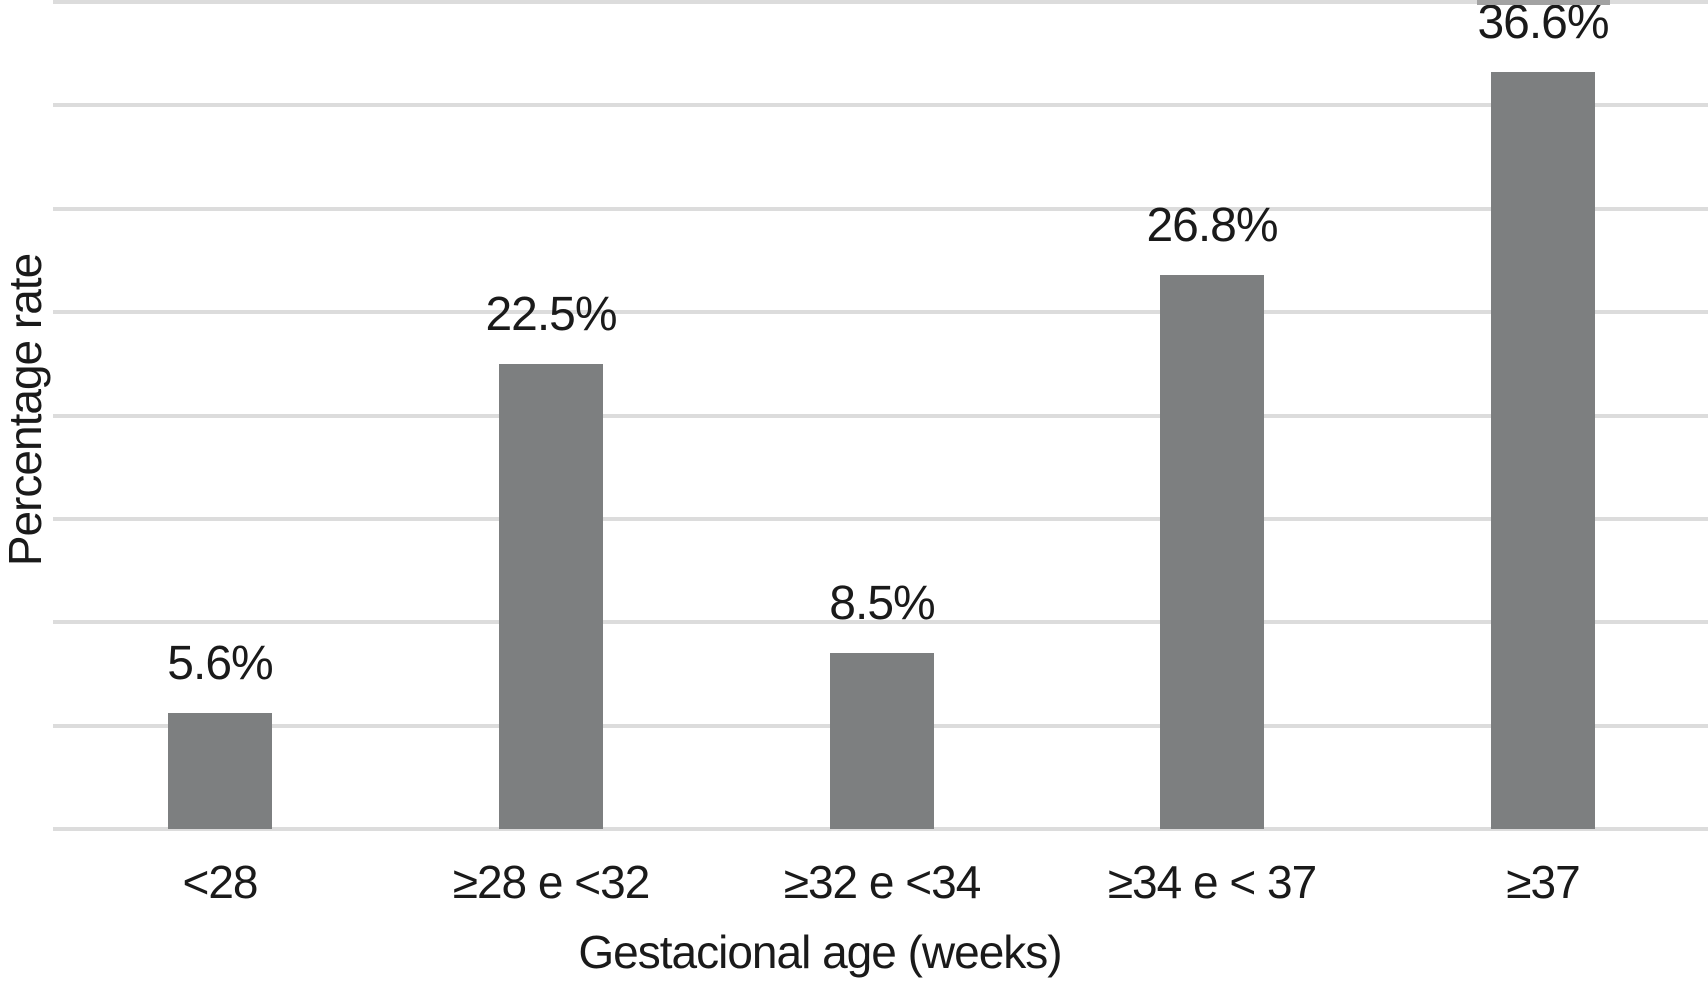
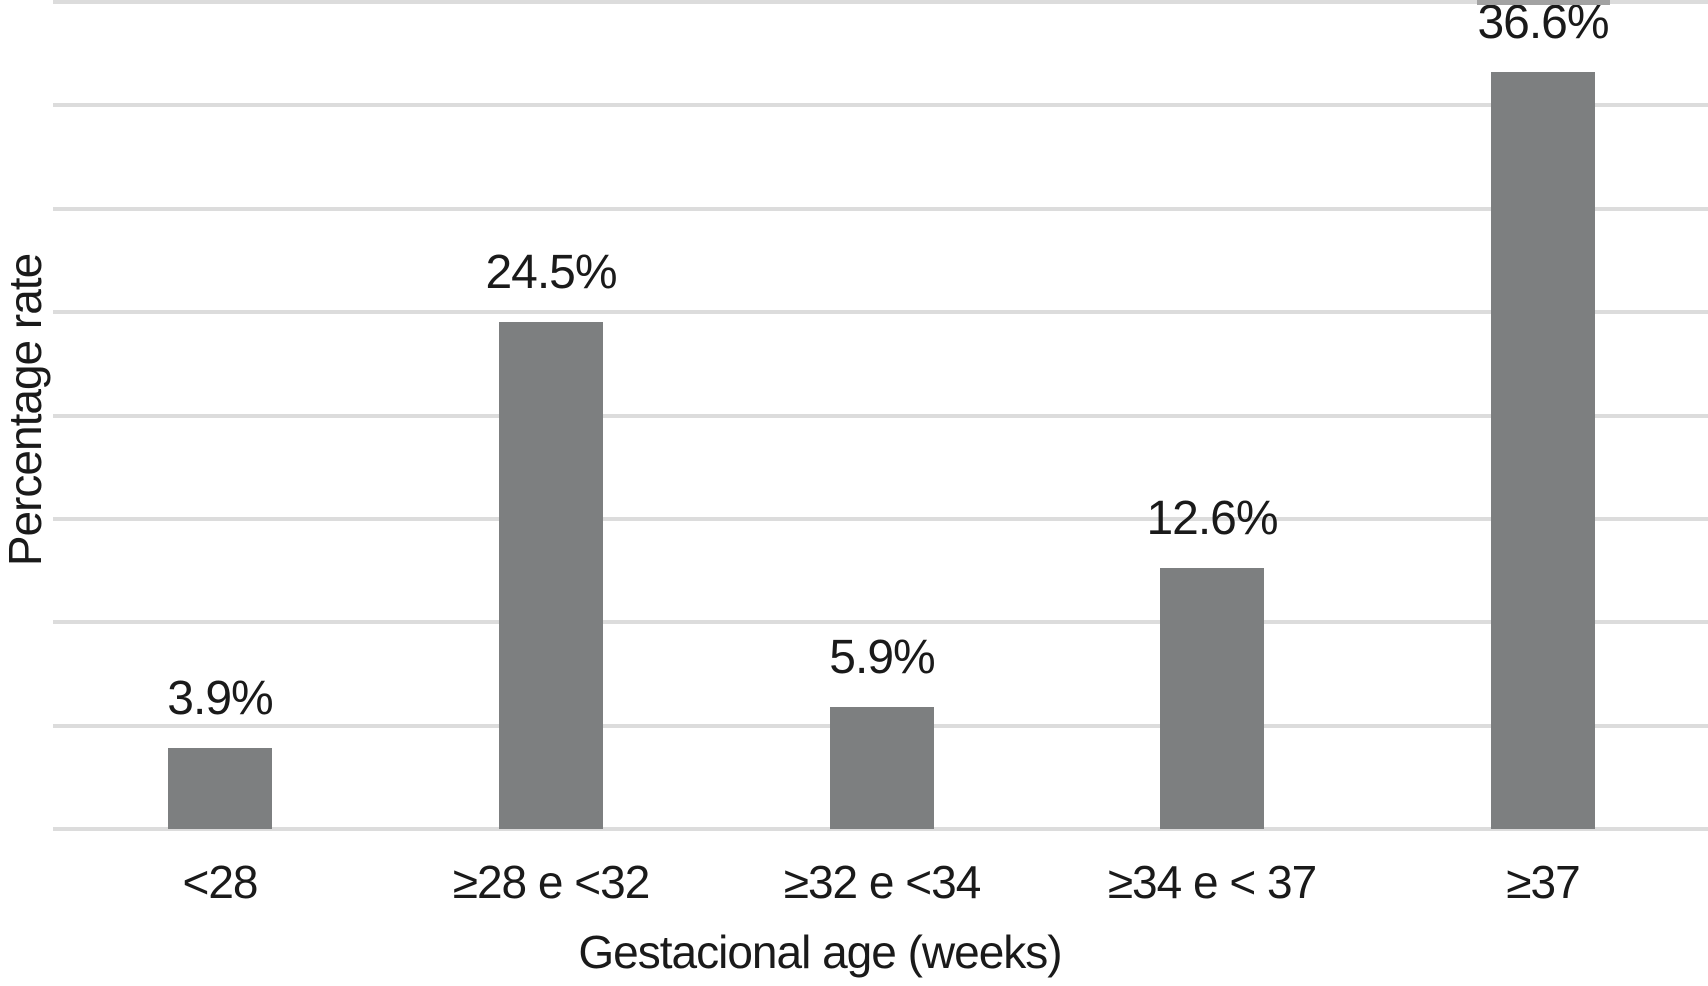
<28: 5.6% -> 3.9%
≥28 e <32: 22.5% -> 24.5%
≥32 e <34: 8.5% -> 5.9%
≥34 e < 37: 26.8% -> 12.6%
